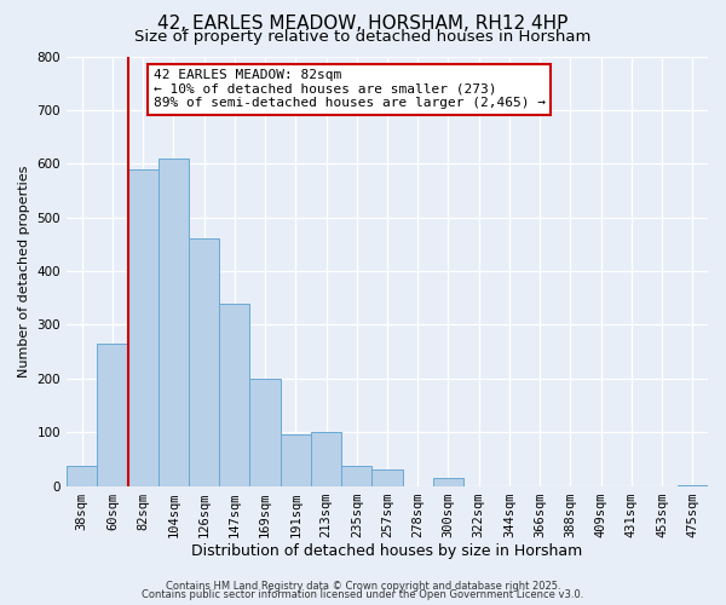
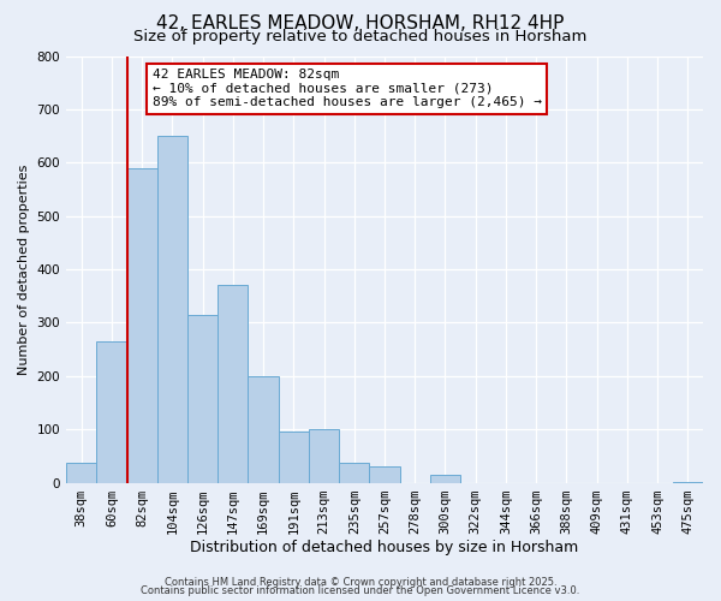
104sqm: 610 -> 650
126sqm: 460 -> 315
147sqm: 340 -> 370
